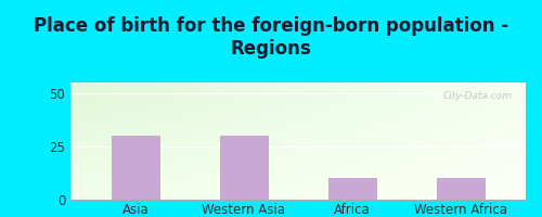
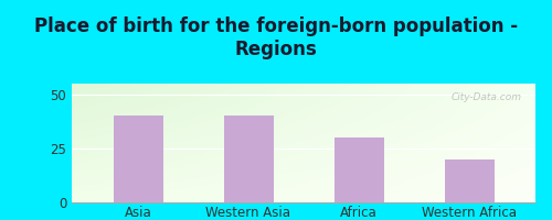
Asia: 30 -> 40
Western Asia: 30 -> 40
Africa: 10 -> 30
Western Africa: 10 -> 20
